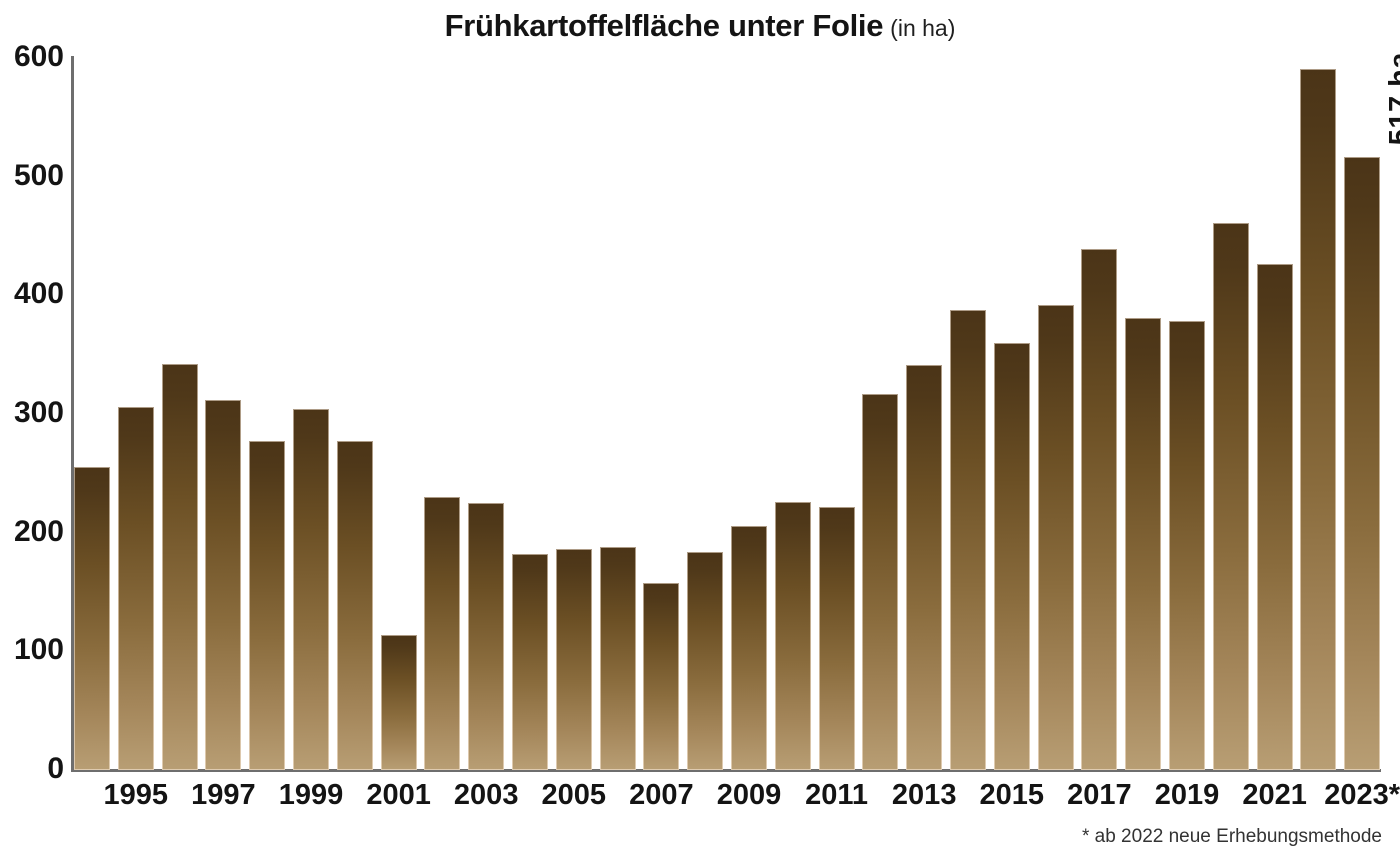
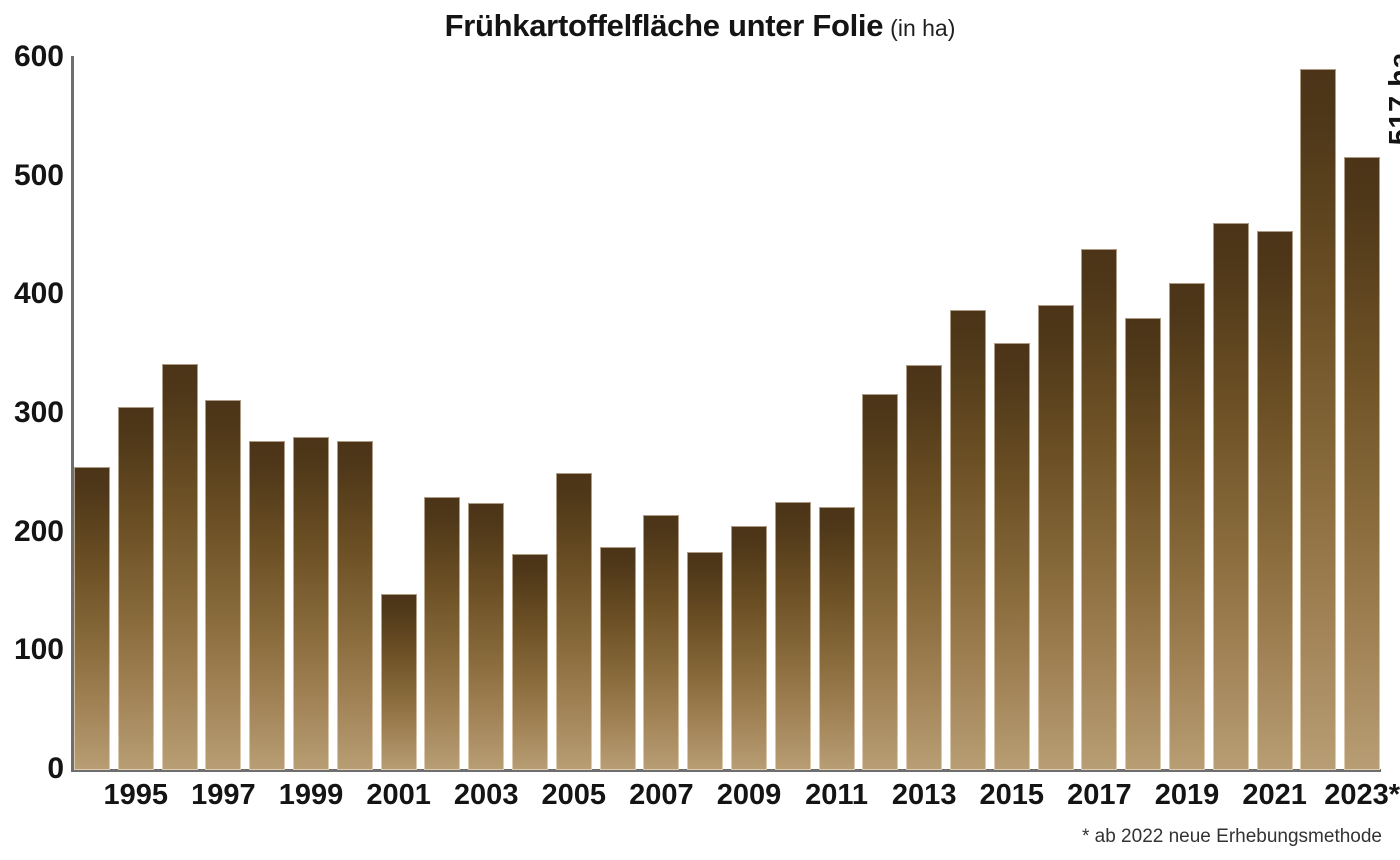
1999: 304 -> 281
2001: 114 -> 148
2005: 186 -> 250
2007: 158 -> 215
2019: 378 -> 410
2021: 426 -> 454
